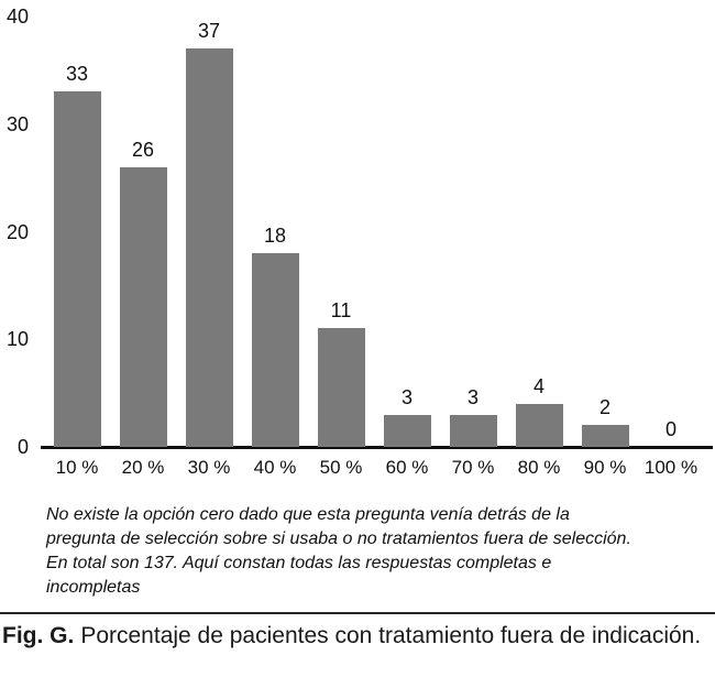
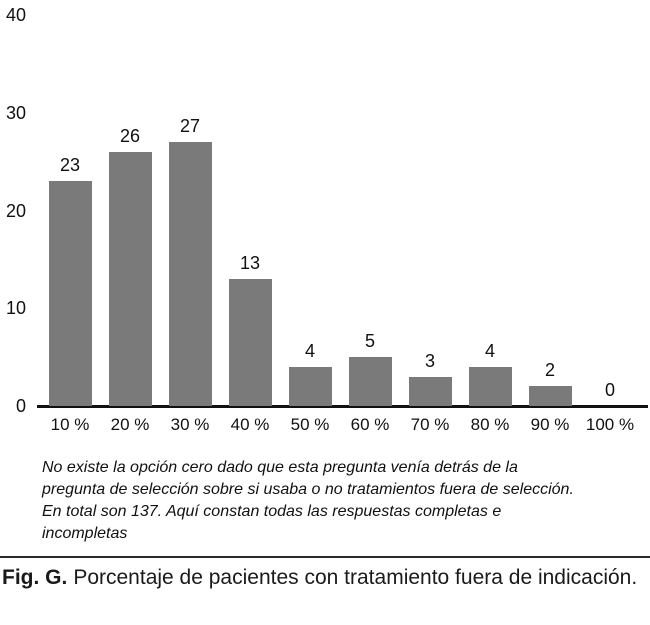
10 %: 33 -> 23
30 %: 37 -> 27
40 %: 18 -> 13
50 %: 11 -> 4
60 %: 3 -> 5
